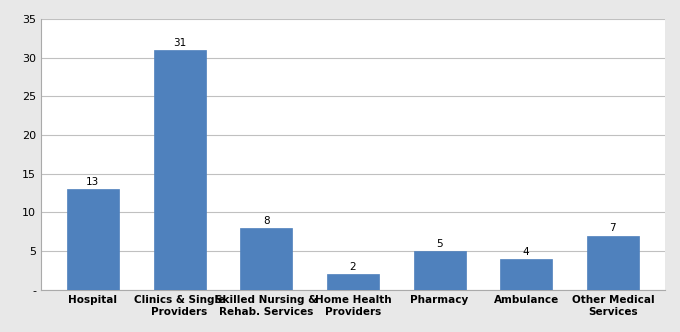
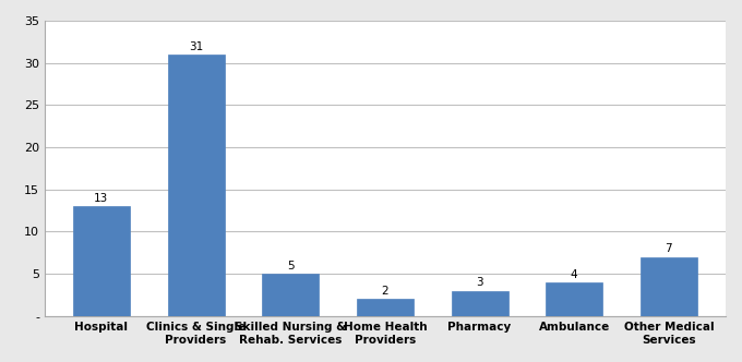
Skilled Nursing & Rehab. Services: 8 -> 5
Pharmacy: 5 -> 3
